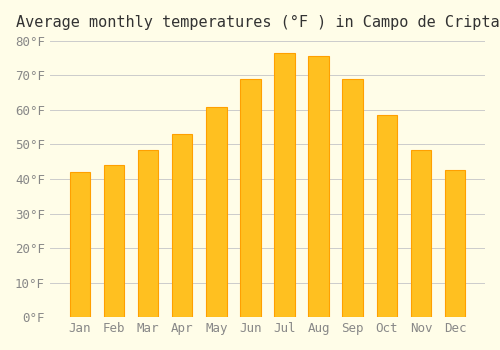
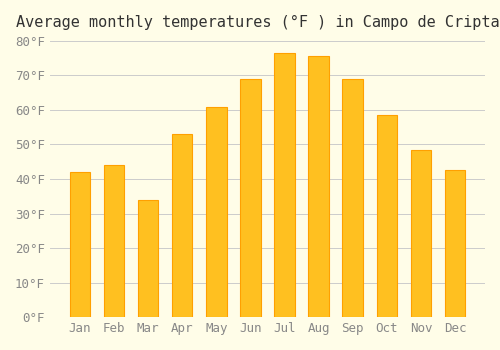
Mar: 48.5°F -> 34.0°F
